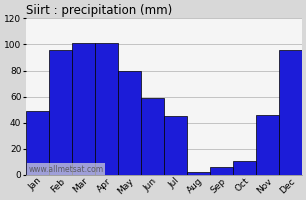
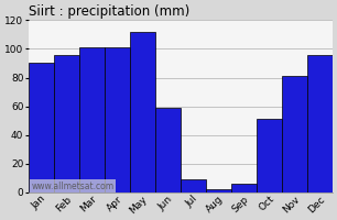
Jan: 49 -> 90
May: 80 -> 112
Jul: 45 -> 9
Oct: 11 -> 51
Nov: 46 -> 81
